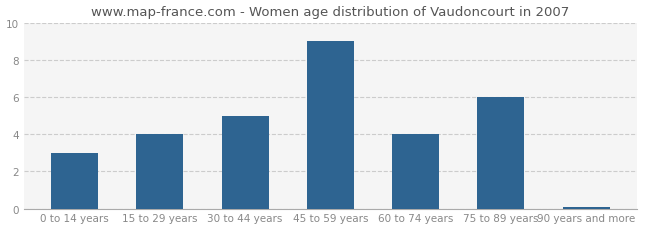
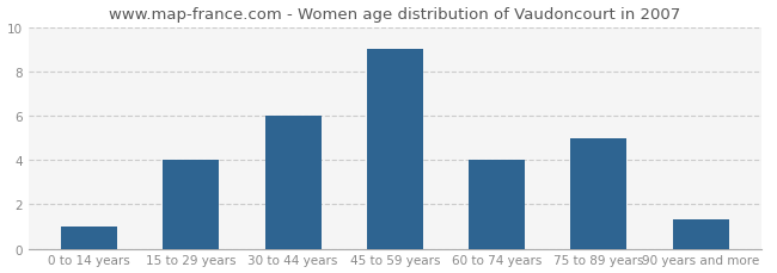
0 to 14 years: 3.0 -> 1.0
30 to 44 years: 5.0 -> 6.0
75 to 89 years: 6.0 -> 5.0
90 years and more: 0.1 -> 1.3
